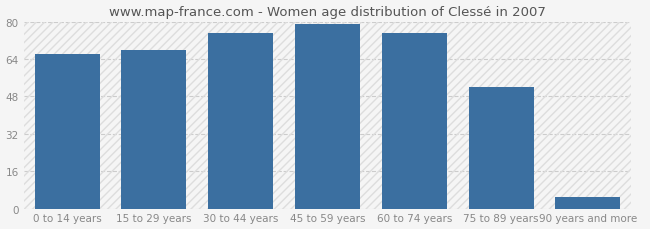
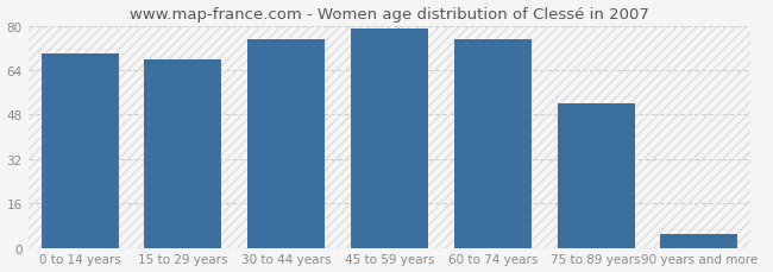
0 to 14 years: 66 -> 70
